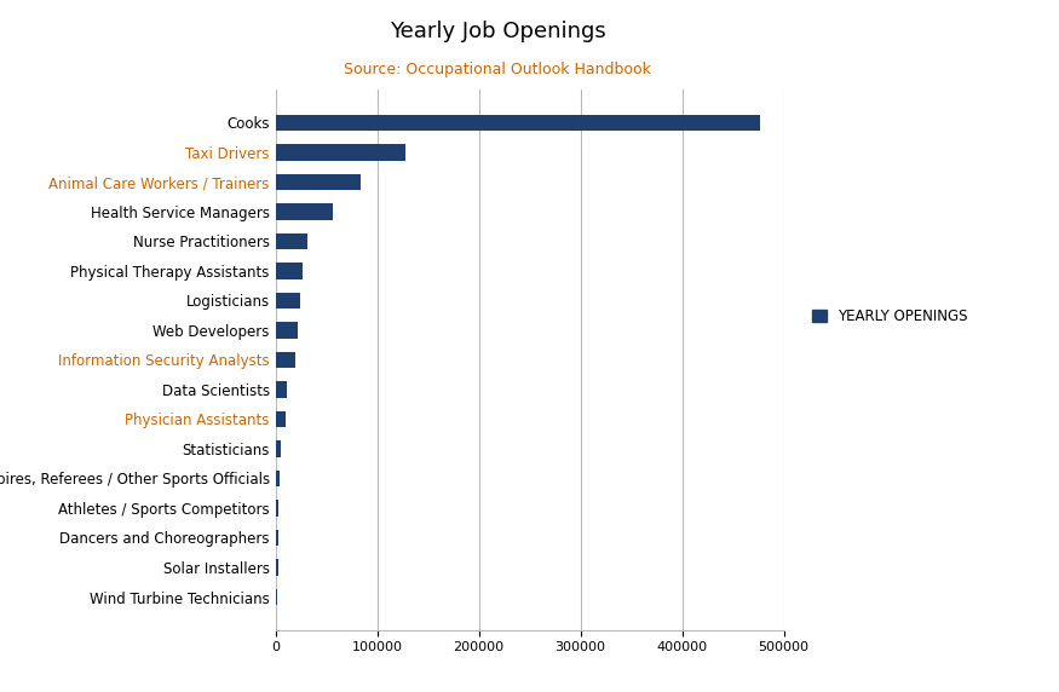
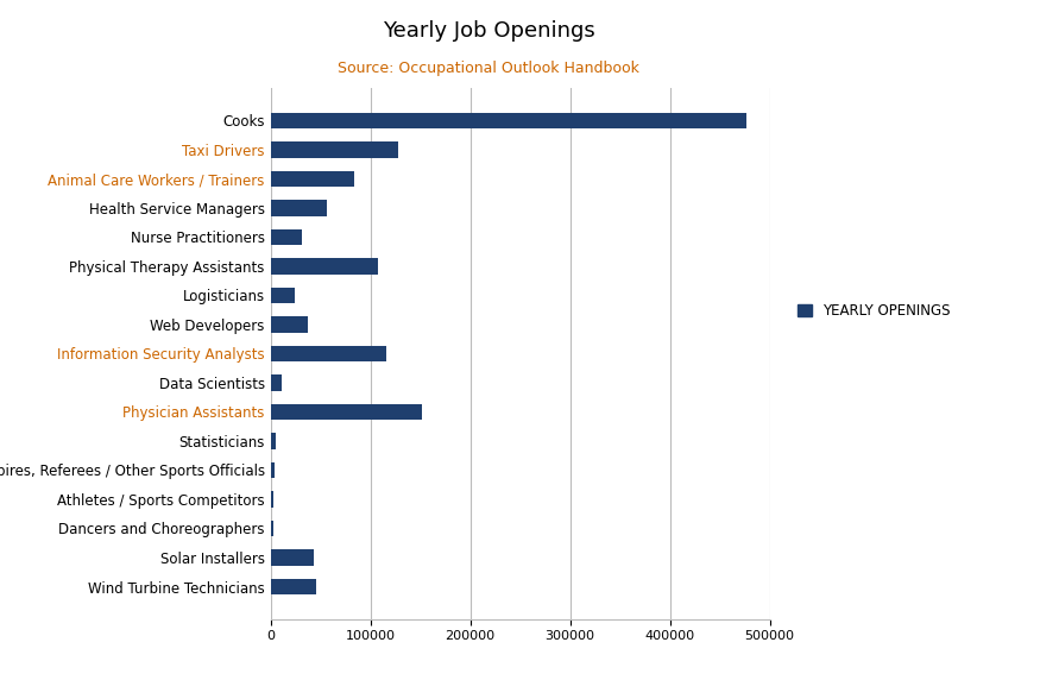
Physical Therapy Assistants: 27000 -> 108000
Web Developers: 22000 -> 38000
Information Security Analysts: 20000 -> 116000
Physician Assistants: 10000 -> 152000
Solar Installers: 3000 -> 44000
Wind Turbine Technicians: 2000 -> 46000
